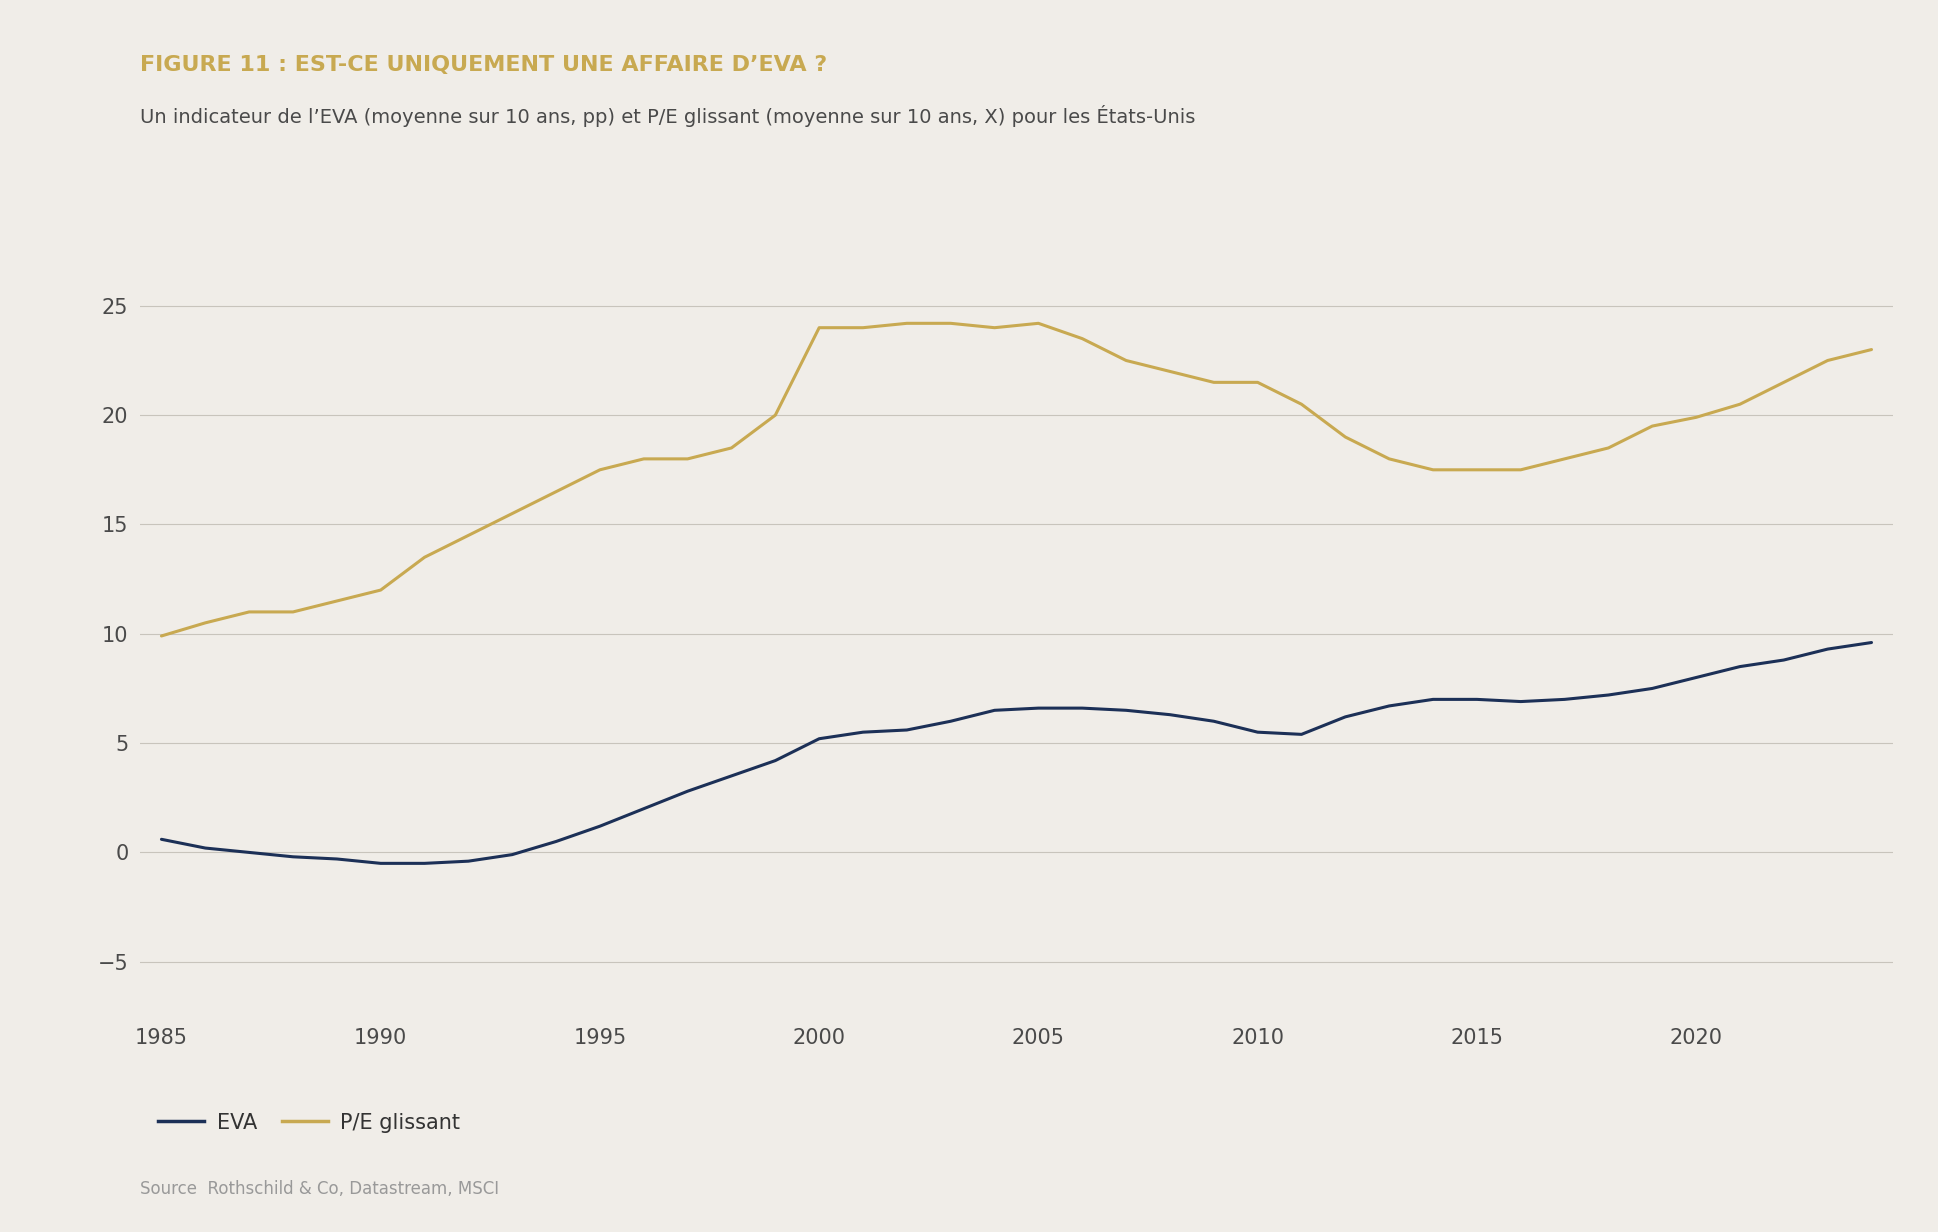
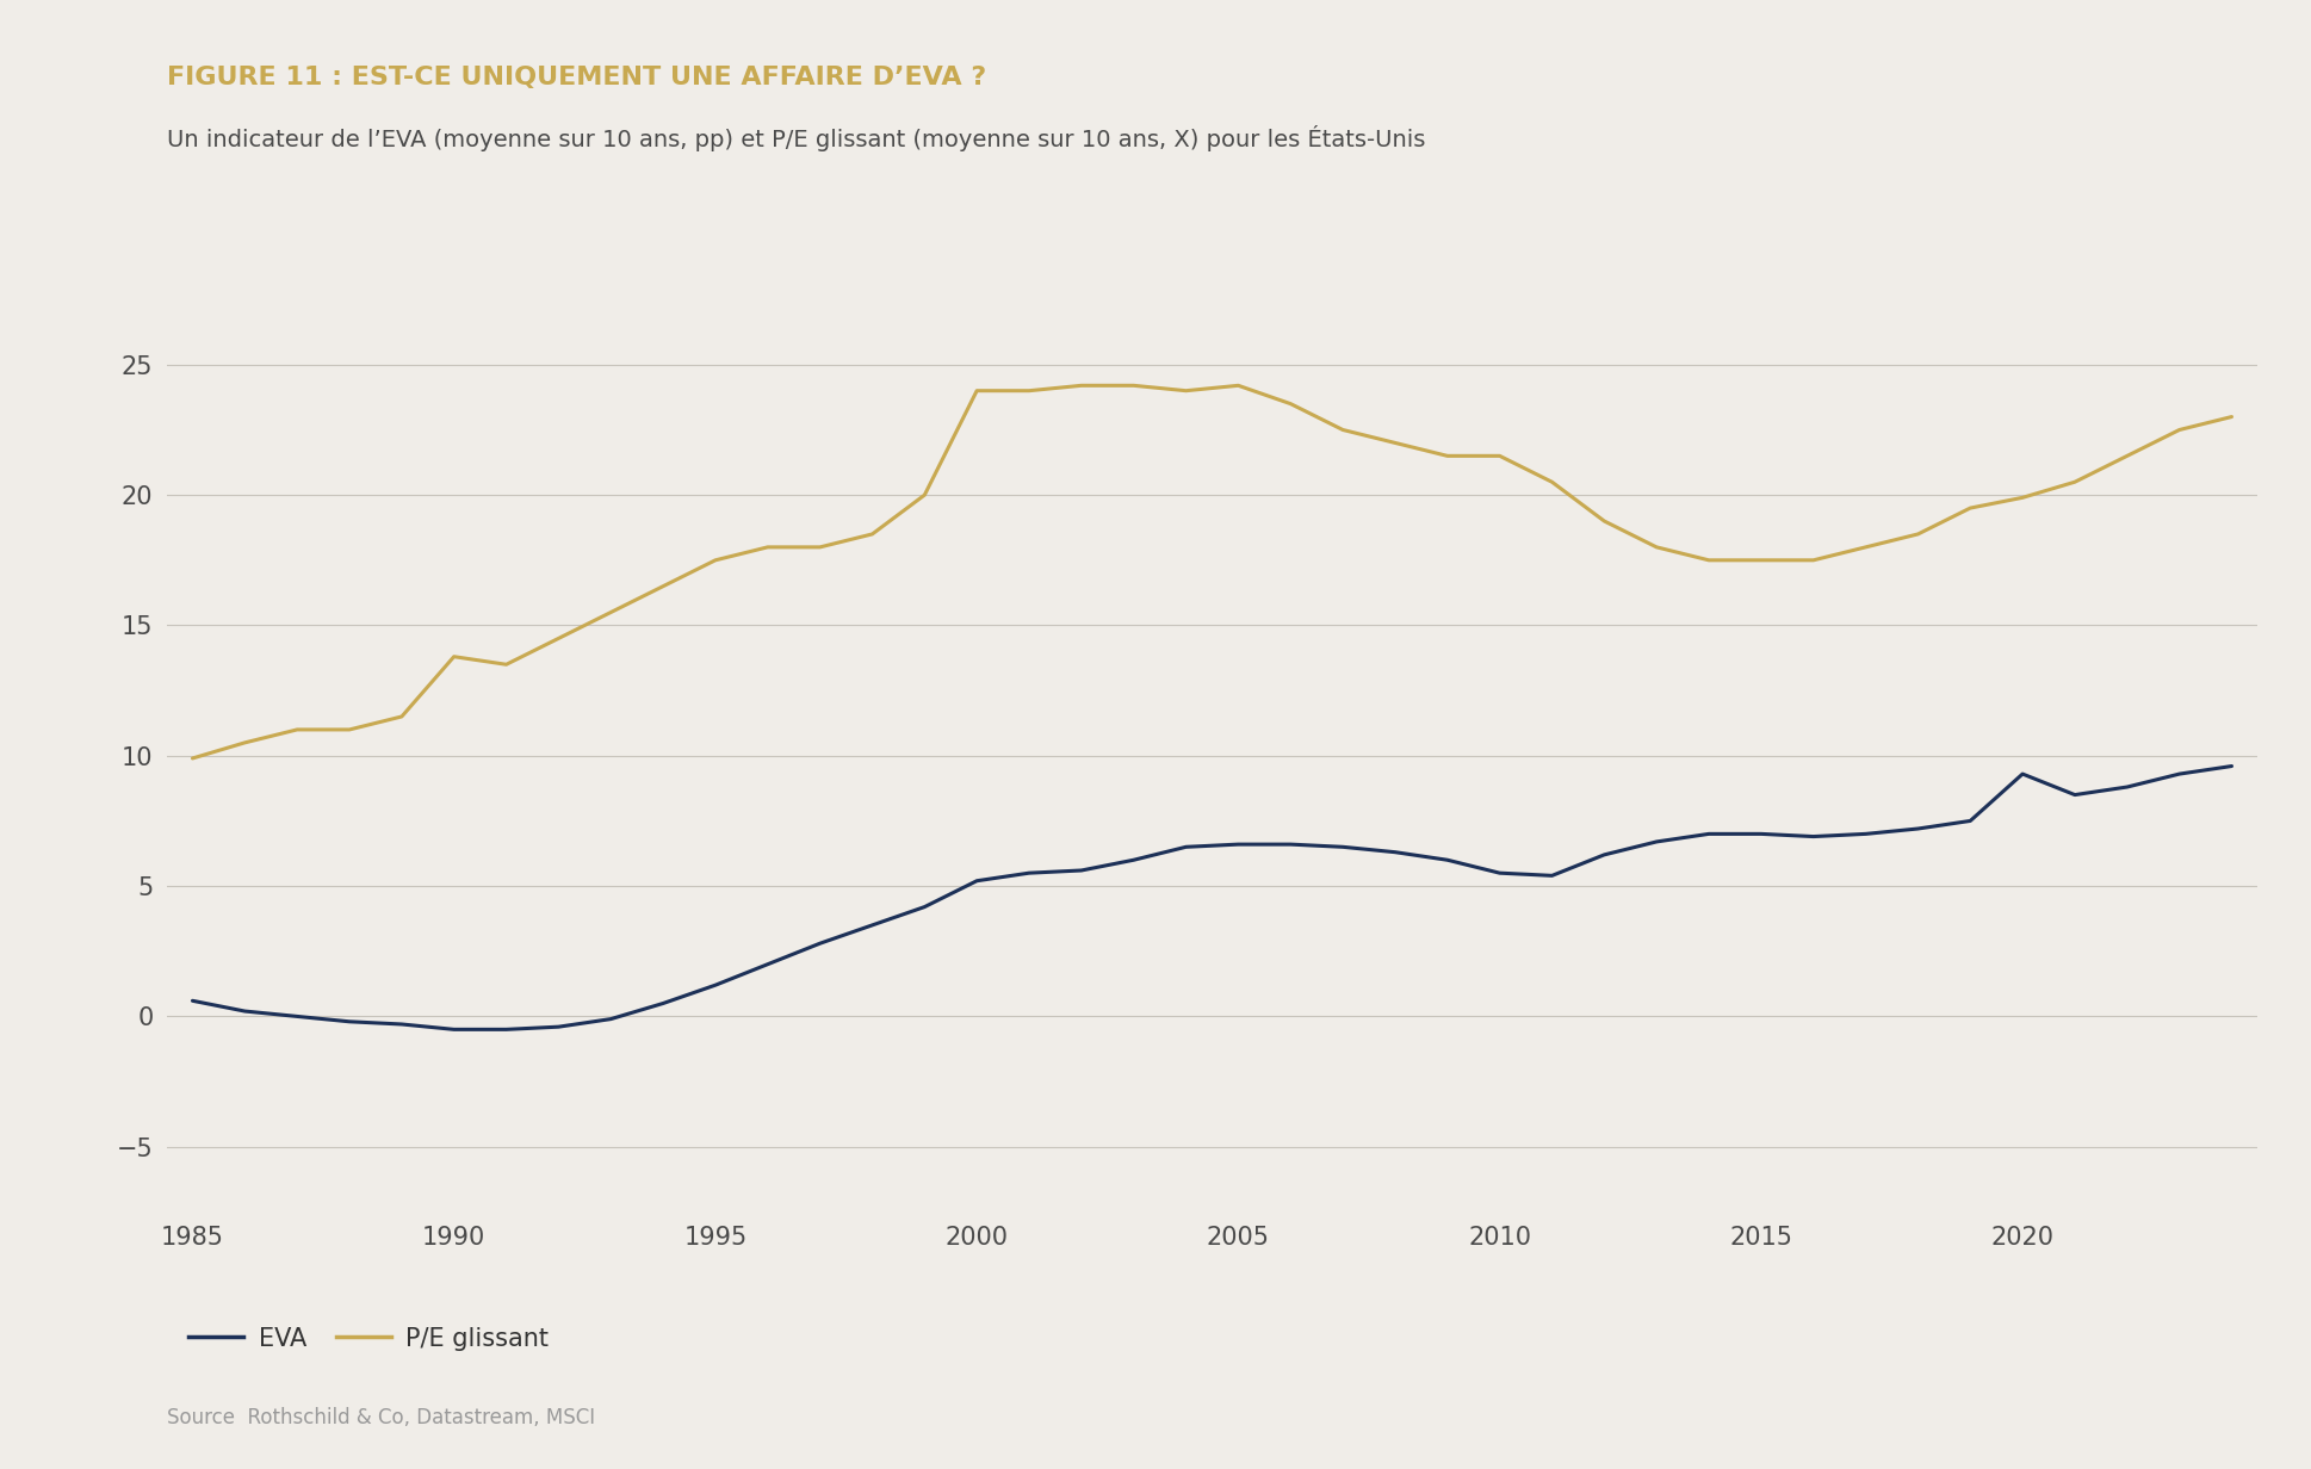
P/E glissant/1990: 12.0 -> 13.8
EVA/2020: 8.0 -> 9.3
